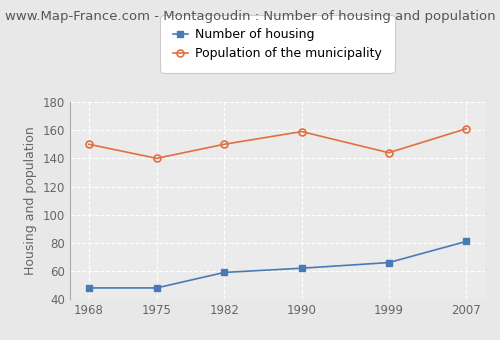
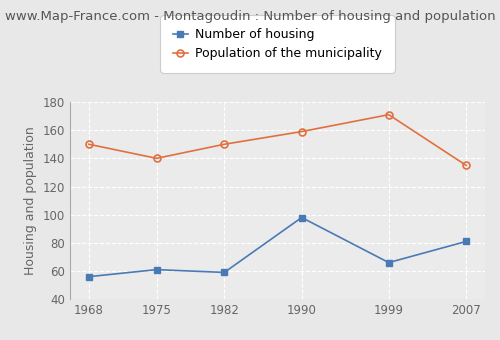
Number of housing/1968: 48 -> 56
Number of housing/1975: 48 -> 61
Number of housing/1990: 62 -> 98
Population of the municipality/1999: 144 -> 171
Population of the municipality/2007: 161 -> 135
